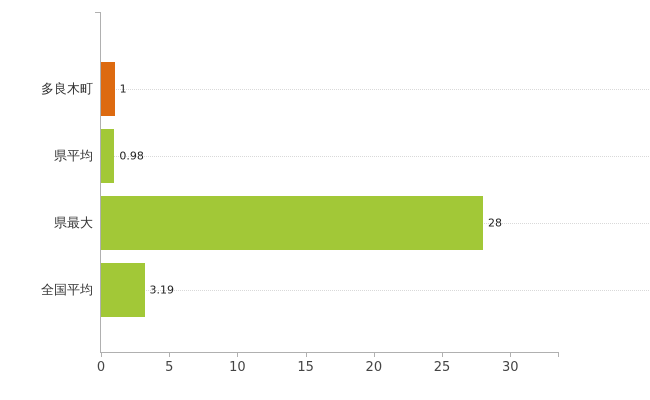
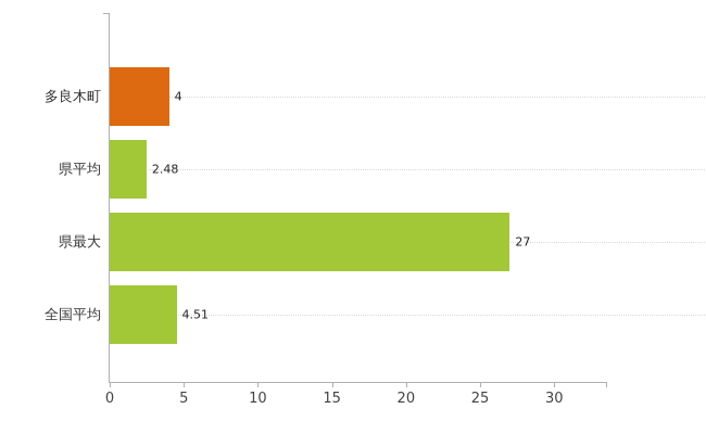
多良木町: 1 -> 4
県平均: 0.98 -> 2.48
県最大: 28 -> 27
全国平均: 3.19 -> 4.51
